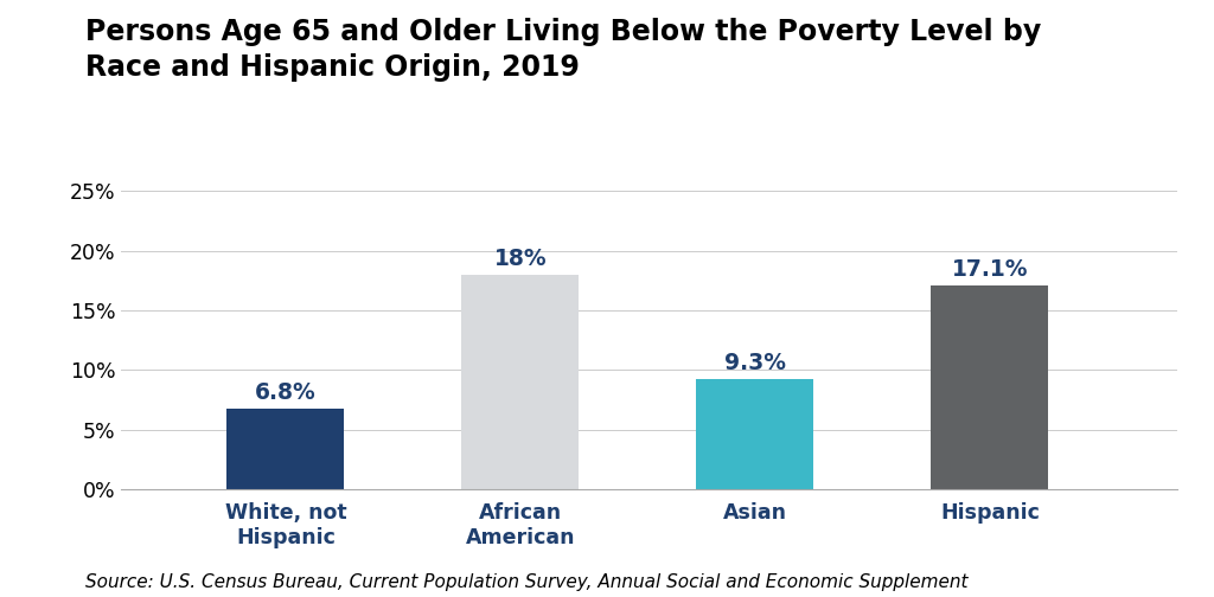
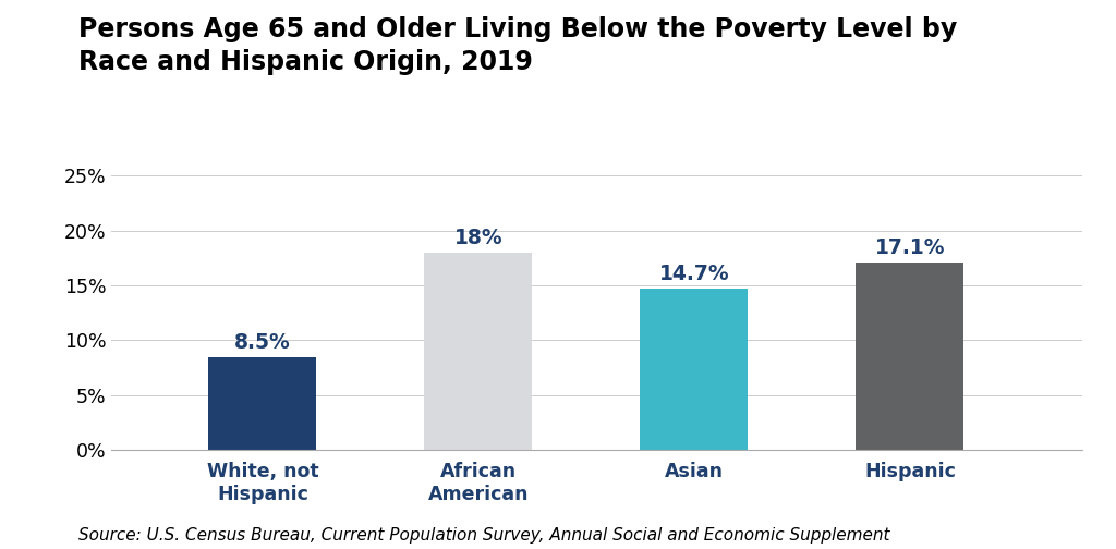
White, not Hispanic: 6.8% -> 8.5%
Asian: 9.3% -> 14.7%
